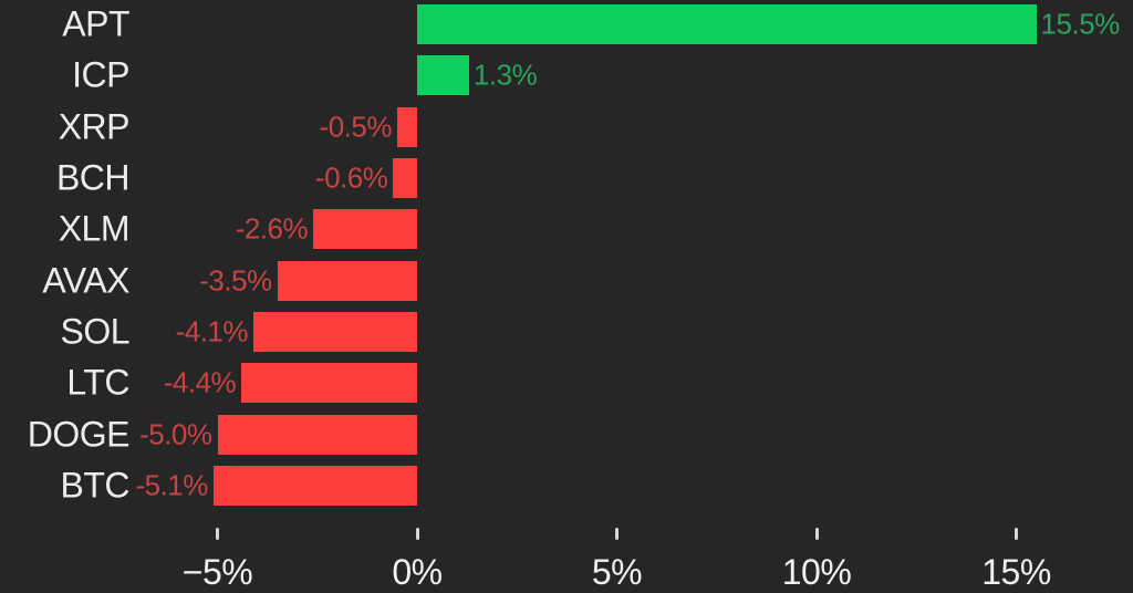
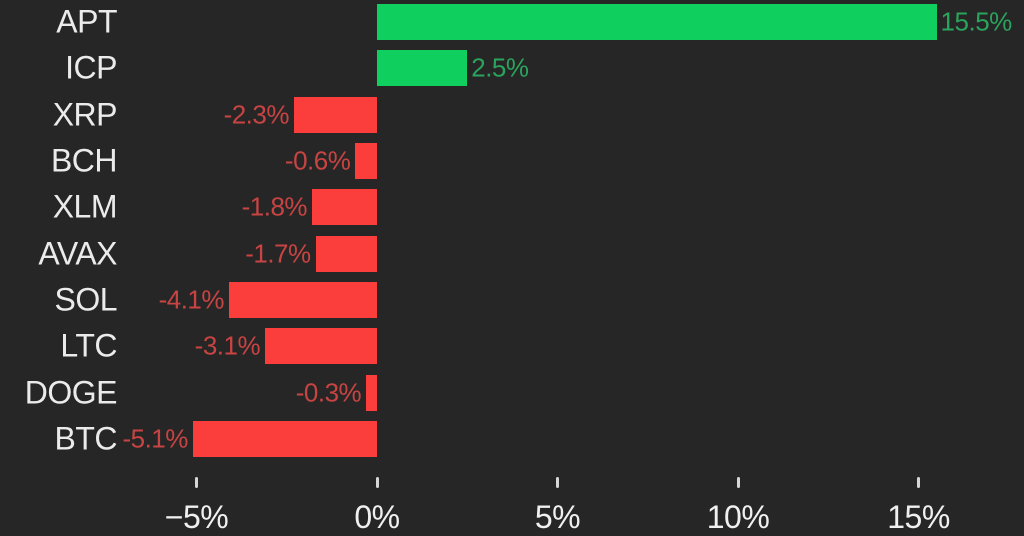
ICP: 1.3% -> 2.5%
XRP: -0.5% -> -2.3%
XLM: -2.6% -> -1.8%
AVAX: -3.5% -> -1.7%
LTC: -4.4% -> -3.1%
DOGE: -5.0% -> -0.3%
